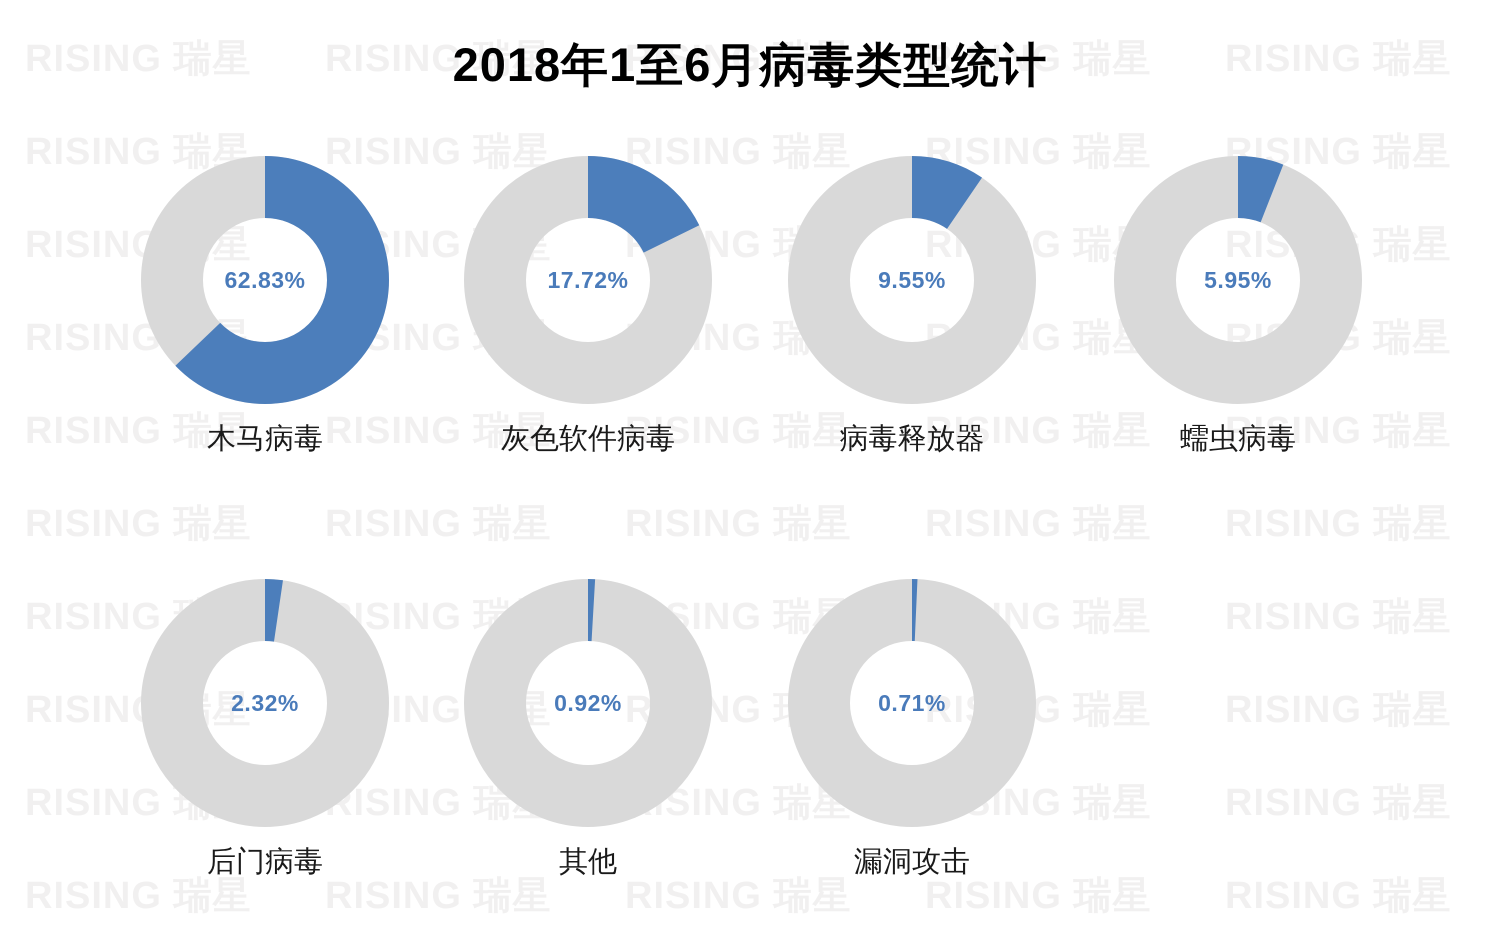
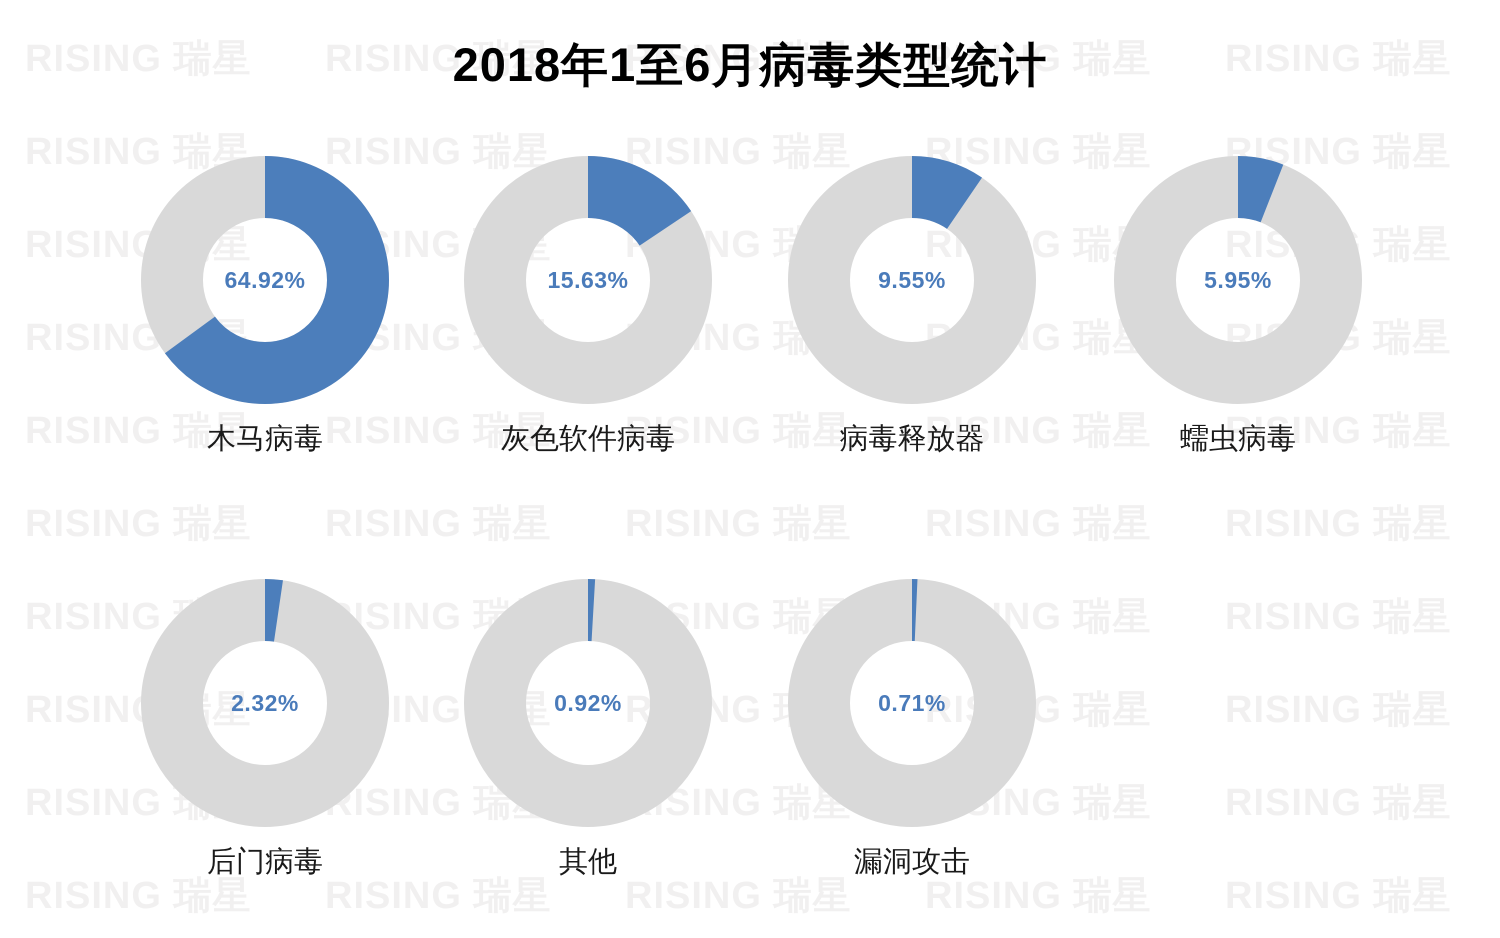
木马病毒: 62.83% -> 64.92%
灰色软件病毒: 17.72% -> 15.63%
